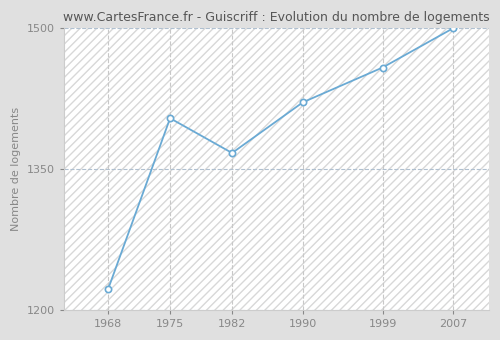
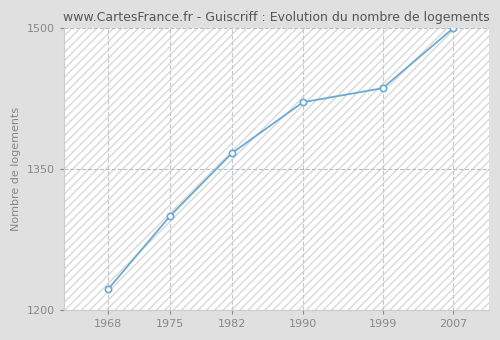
1975: 1404 -> 1300
1999: 1458 -> 1436
